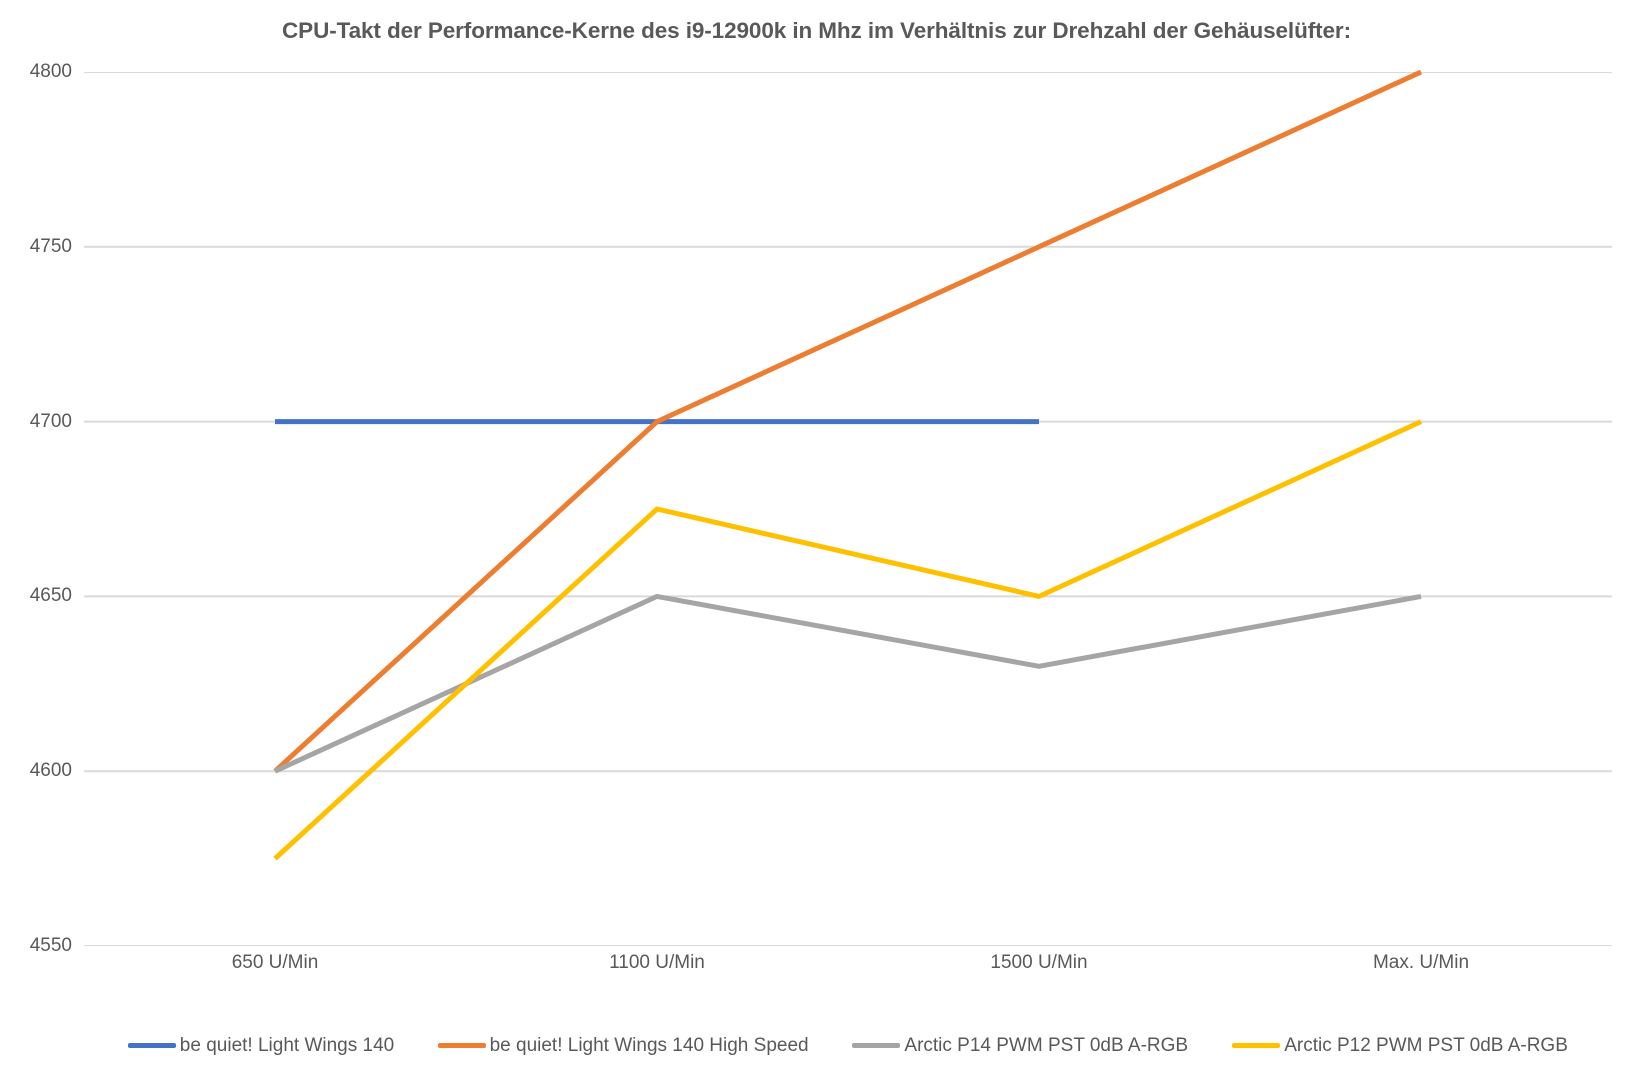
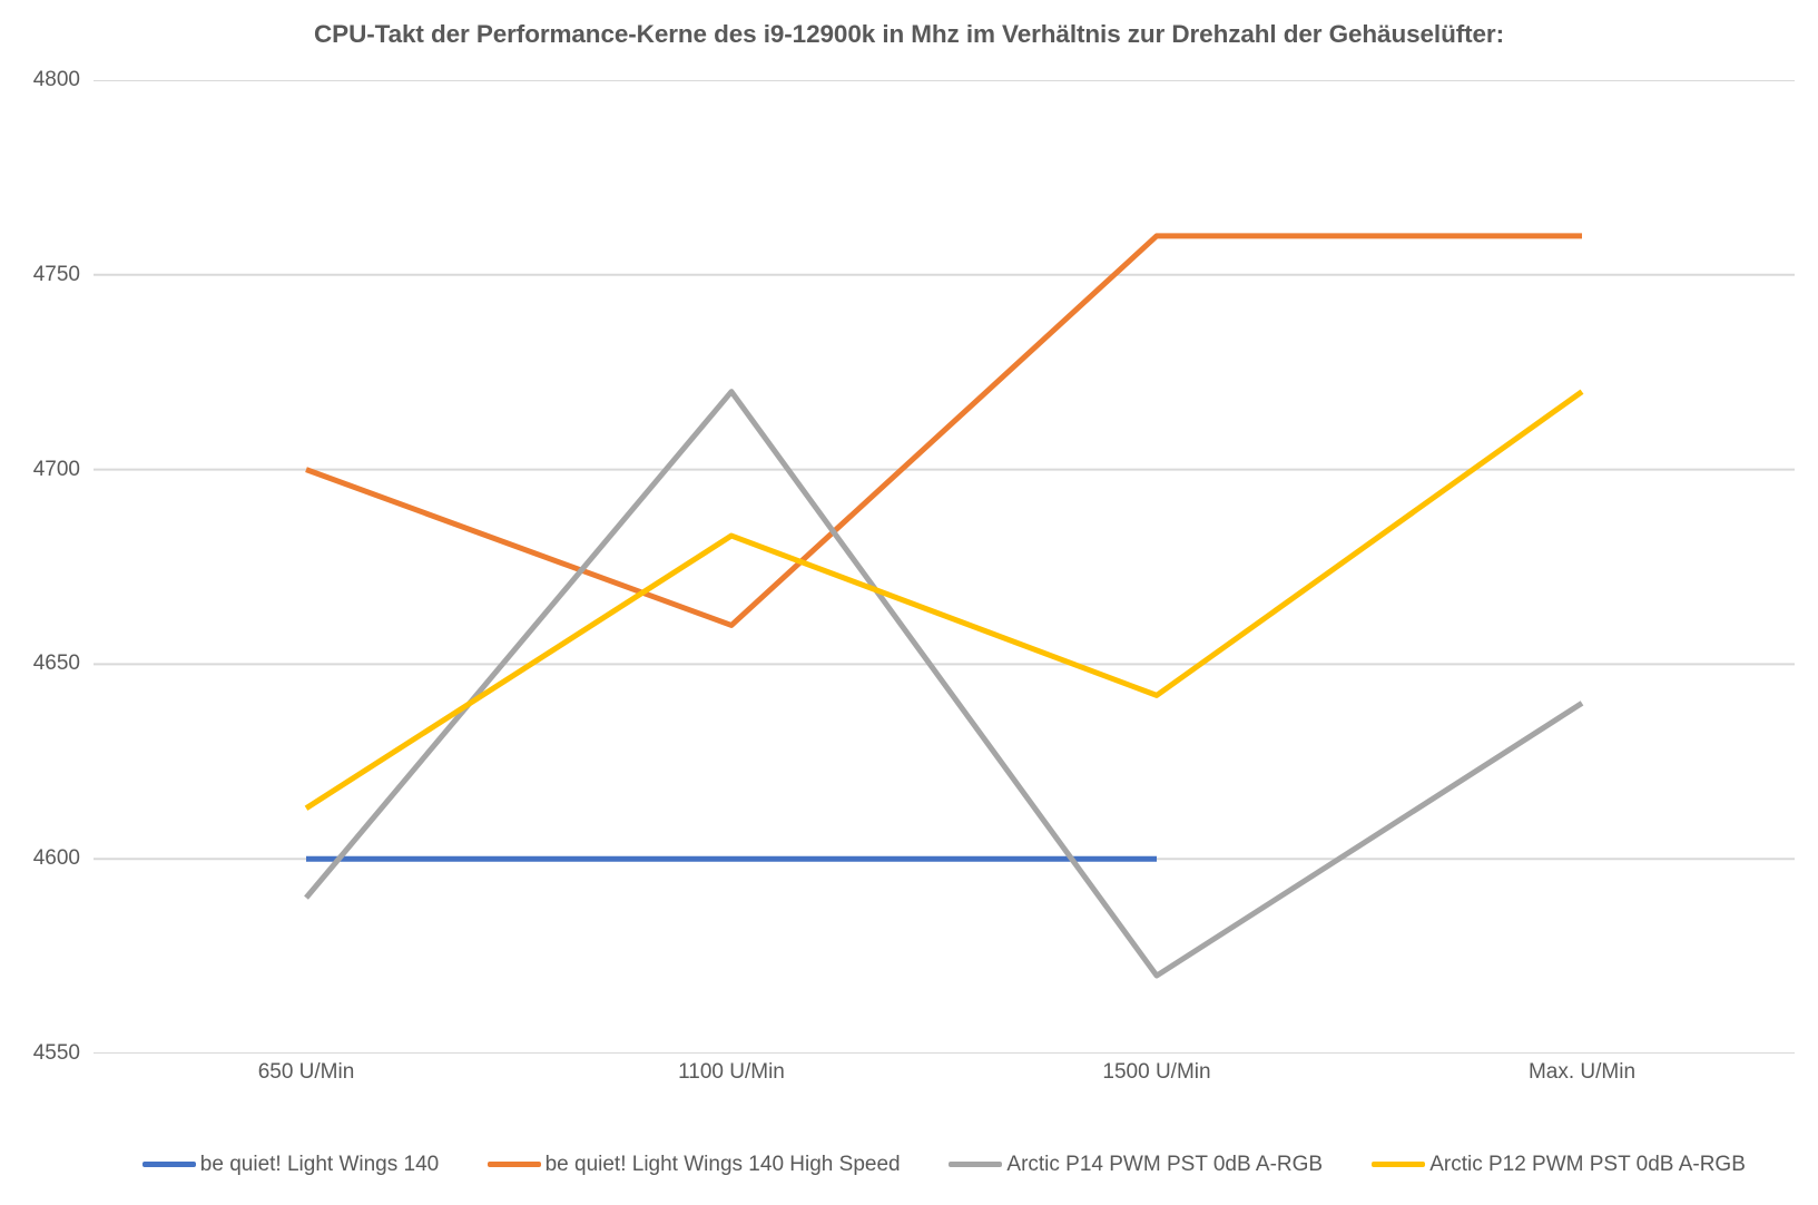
be quiet! Light Wings 140/650 U/Min: 4700 -> 4600
be quiet! Light Wings 140 High Speed/650 U/Min: 4600 -> 4700
Arctic P14 PWM PST 0dB A-RGB/650 U/Min: 4600 -> 4590
Arctic P12 PWM PST 0dB A-RGB/650 U/Min: 4575 -> 4613
be quiet! Light Wings 140/1100 U/Min: 4700 -> 4600
be quiet! Light Wings 140 High Speed/1100 U/Min: 4700 -> 4660
Arctic P14 PWM PST 0dB A-RGB/1100 U/Min: 4650 -> 4720
Arctic P12 PWM PST 0dB A-RGB/1100 U/Min: 4675 -> 4683
be quiet! Light Wings 140/1500 U/Min: 4700 -> 4600
be quiet! Light Wings 140 High Speed/1500 U/Min: 4750 -> 4760
Arctic P14 PWM PST 0dB A-RGB/1500 U/Min: 4630 -> 4570
Arctic P12 PWM PST 0dB A-RGB/1500 U/Min: 4650 -> 4642
be quiet! Light Wings 140 High Speed/Max. U/Min: 4800 -> 4760
Arctic P14 PWM PST 0dB A-RGB/Max. U/Min: 4650 -> 4640
Arctic P12 PWM PST 0dB A-RGB/Max. U/Min: 4700 -> 4720
